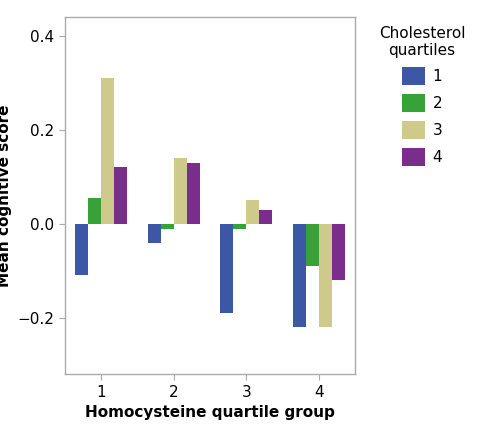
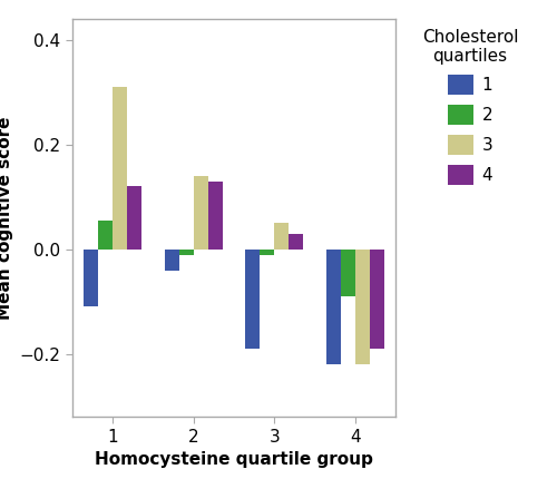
4/4: -0.12 -> -0.19
